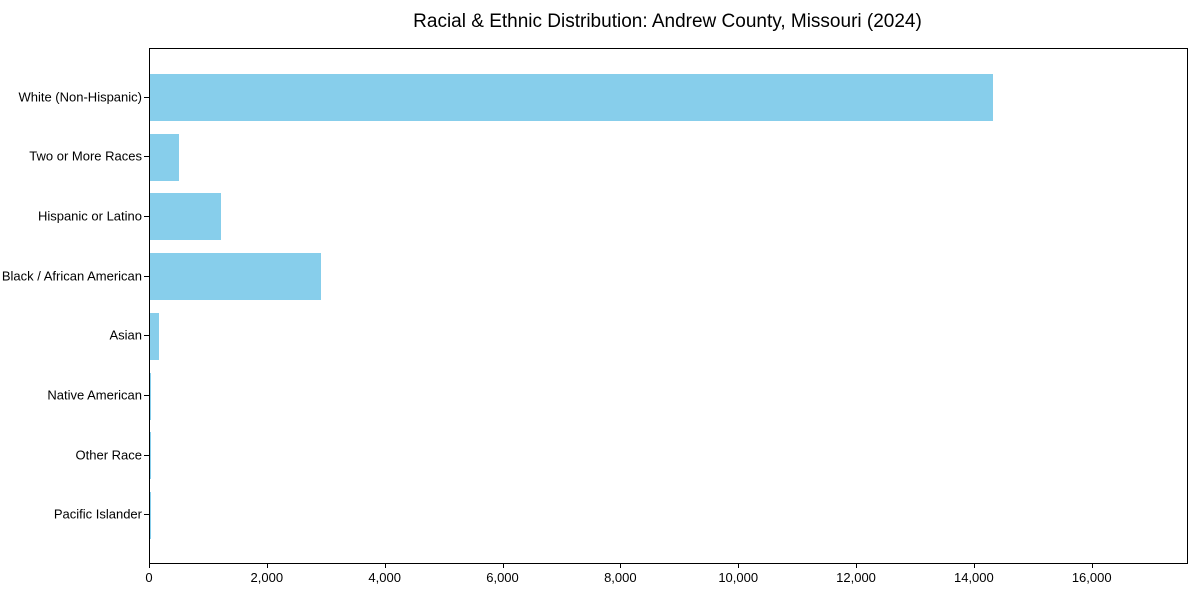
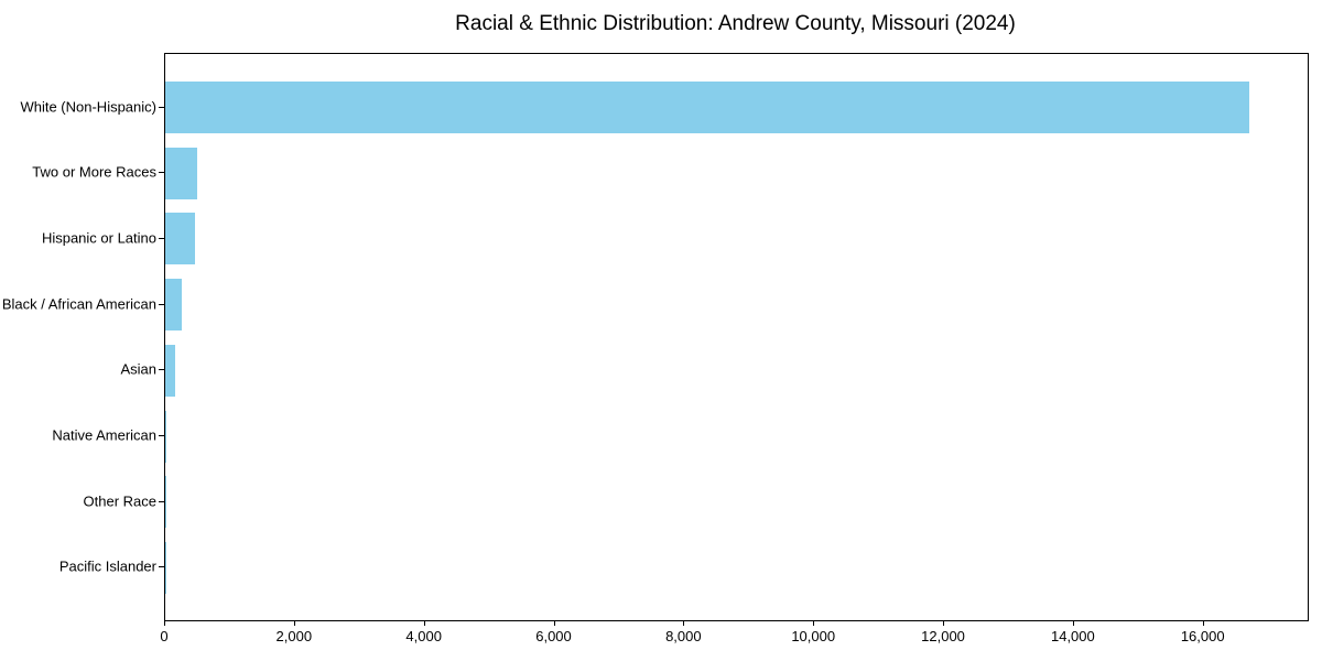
White (Non-Hispanic): 14300 -> 16700
Hispanic or Latino: 1200 -> 500
Black / African American: 2900 -> 300
